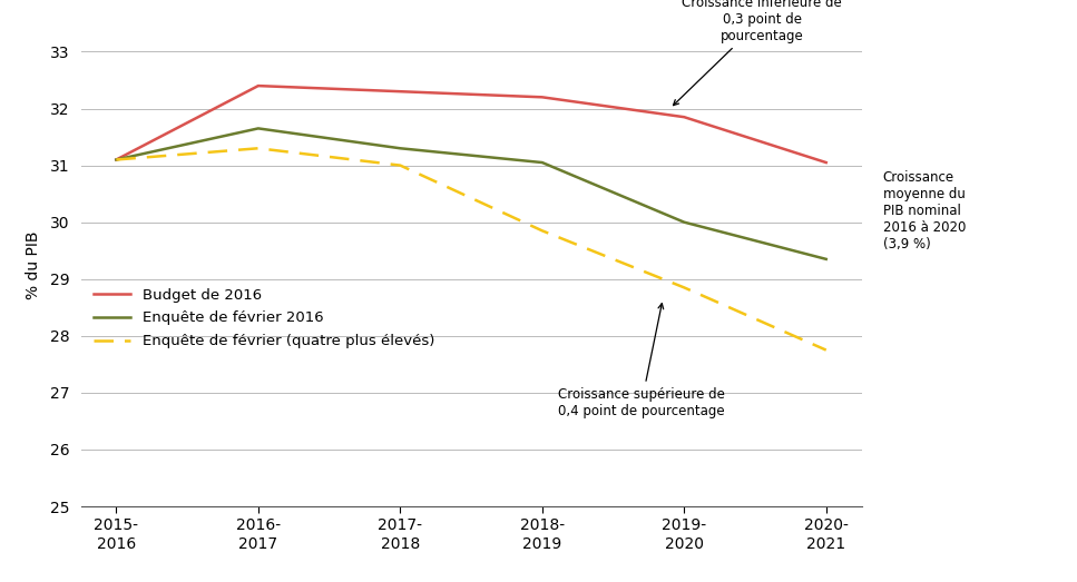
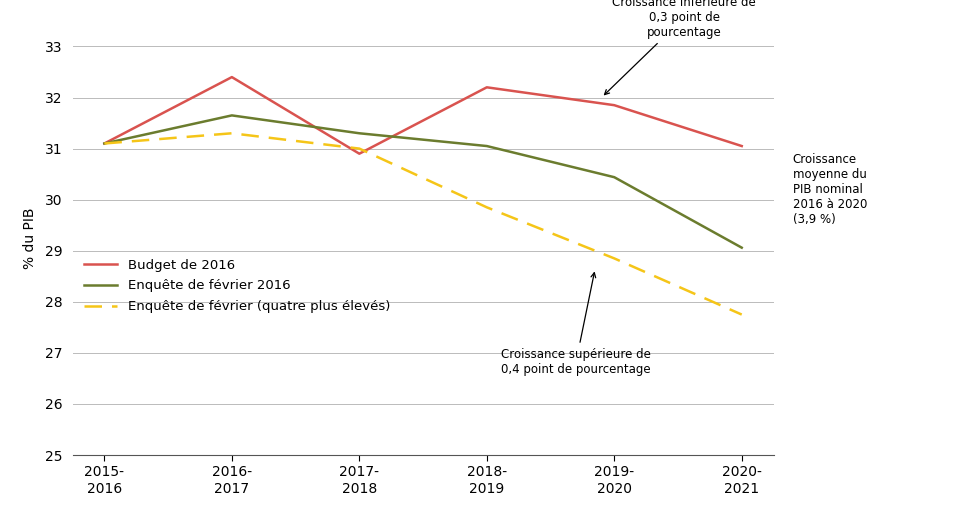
Budget de 2016/2017- 2018: 32.30 -> 30.90
Enquête de février 2016/2019- 2020: 30.00 -> 30.44
Enquête de février 2016/2020- 2021: 29.35 -> 29.06
